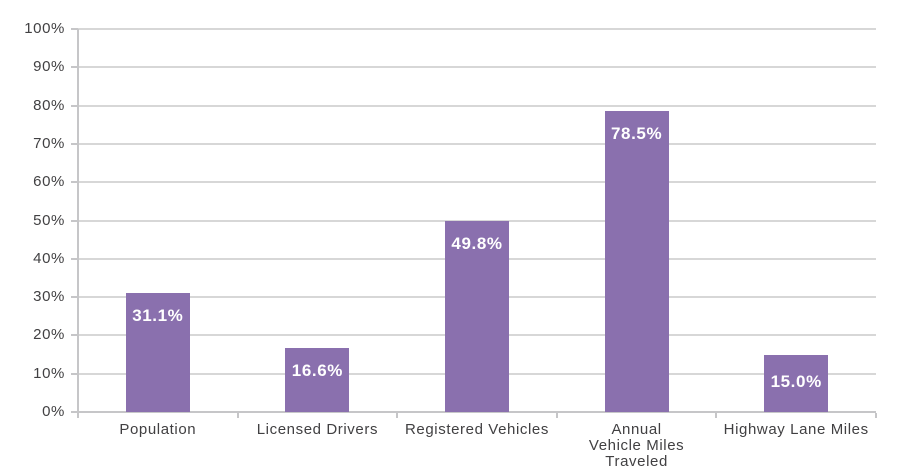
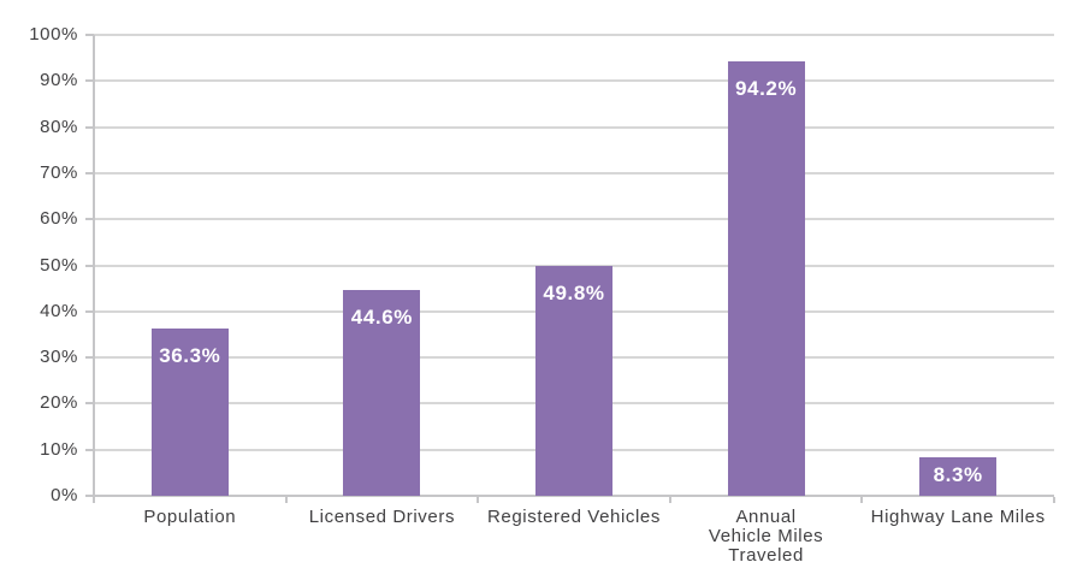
Population: 31.1% -> 36.3%
Licensed Drivers: 16.6% -> 44.6%
Annual Vehicle Miles Traveled: 78.5% -> 94.2%
Highway Lane Miles: 15.0% -> 8.3%
